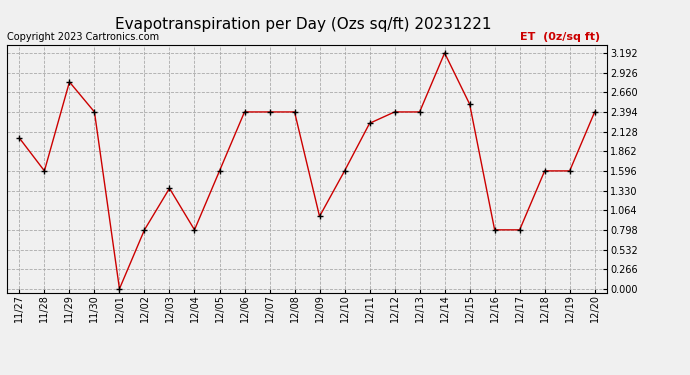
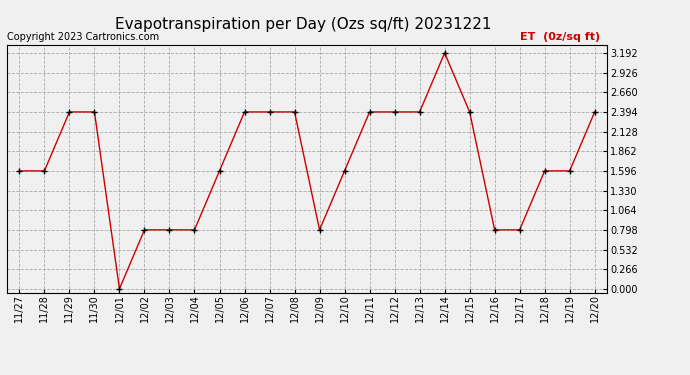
11/27: 2.04 -> 1.60
11/29: 2.80 -> 2.39
12/03: 1.36 -> 0.80
12/09: 0.98 -> 0.80
12/11: 2.24 -> 2.39
12/15: 2.50 -> 2.39
